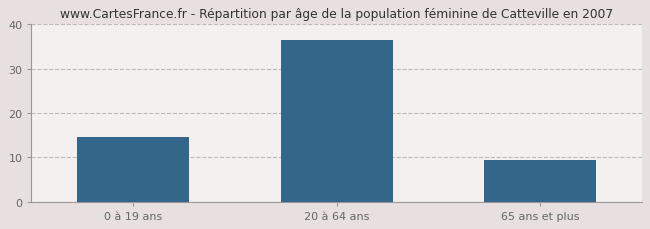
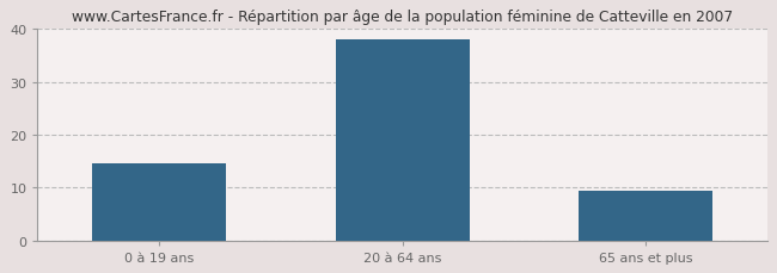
20 à 64 ans: 36.5 -> 38.0
